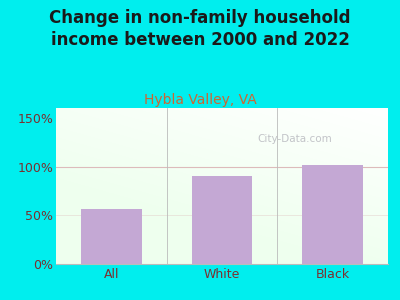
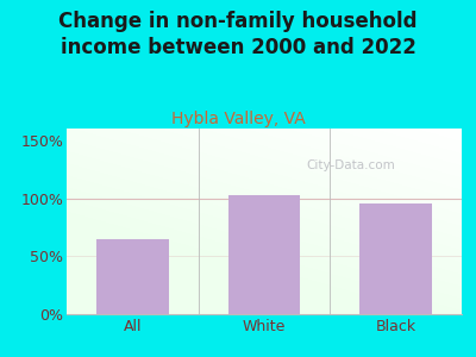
All: 56% -> 65%
White: 90% -> 103%
Black: 102% -> 95%
